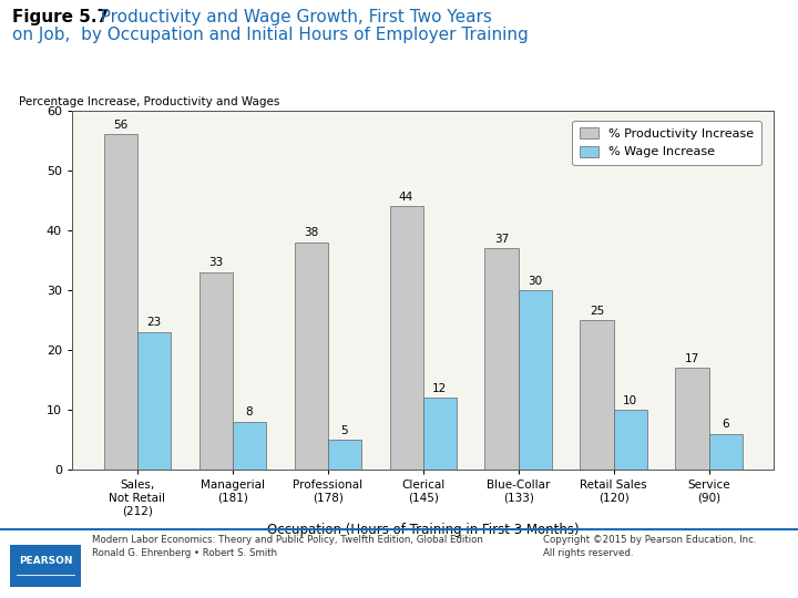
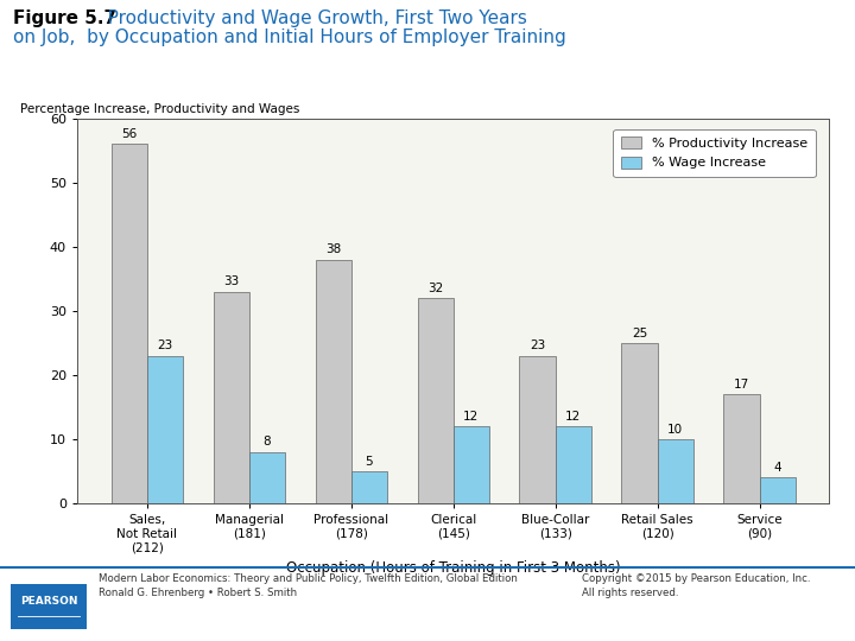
% Productivity Increase/Clerical (145): 44 -> 32
% Productivity Increase/Blue-Collar (133): 37 -> 23
% Wage Increase/Blue-Collar (133): 30 -> 12
% Wage Increase/Service (90): 6 -> 4
